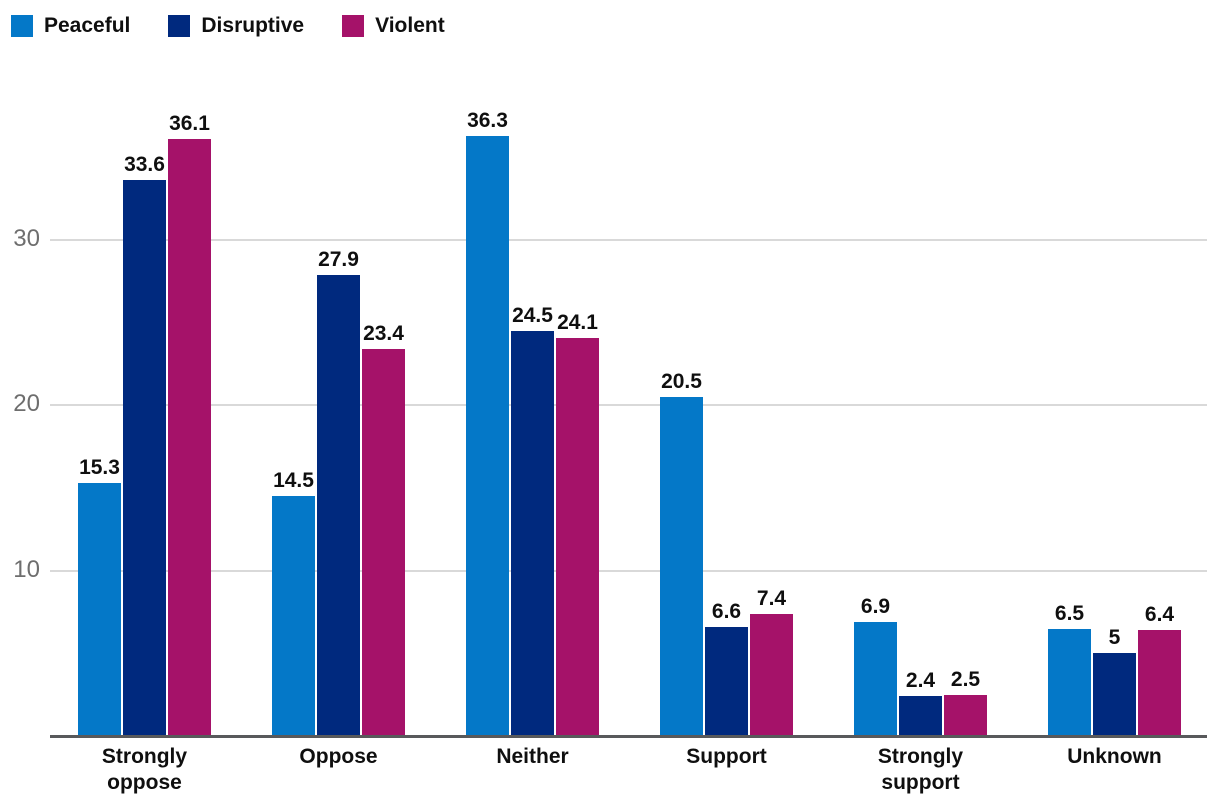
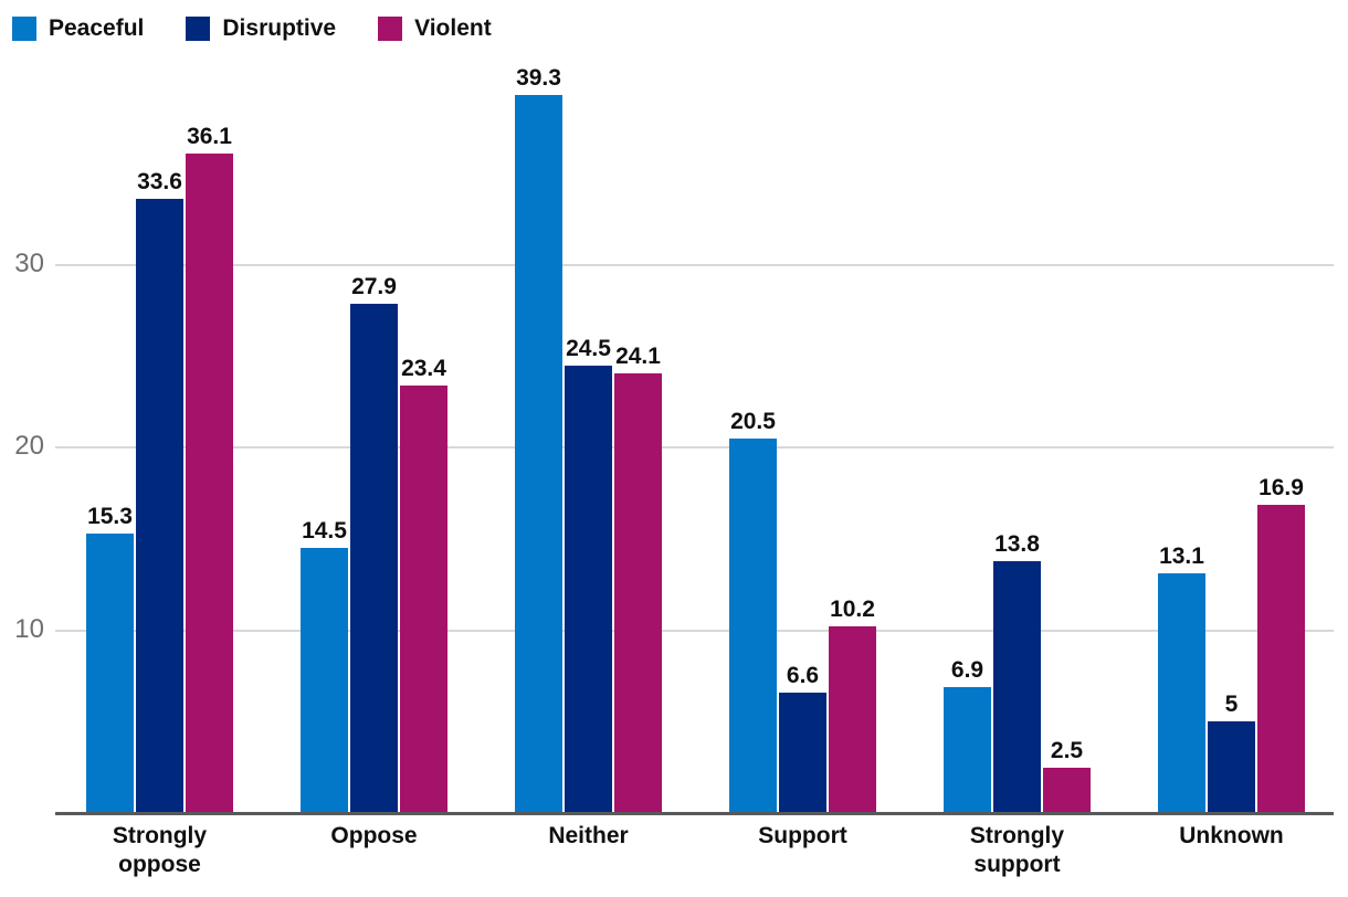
Peaceful/Neither: 36.3 -> 39.3
Violent/Support: 7.4 -> 10.2
Disruptive/Strongly support: 2.4 -> 13.8
Peaceful/Unknown: 6.5 -> 13.1
Violent/Unknown: 6.4 -> 16.9
